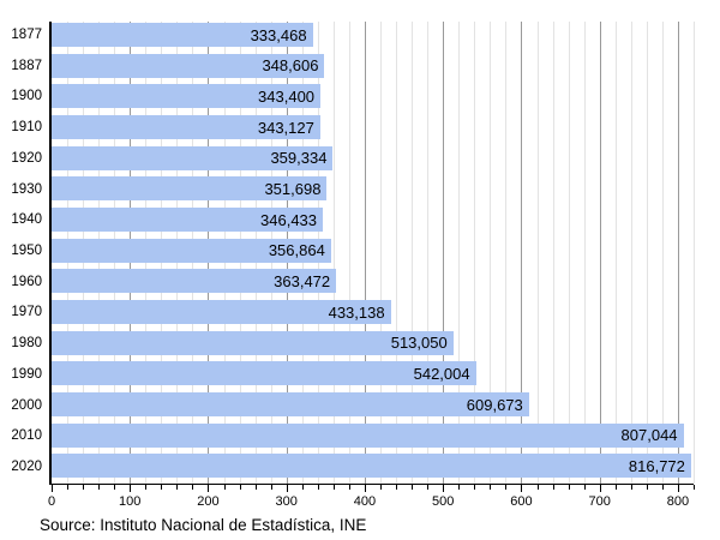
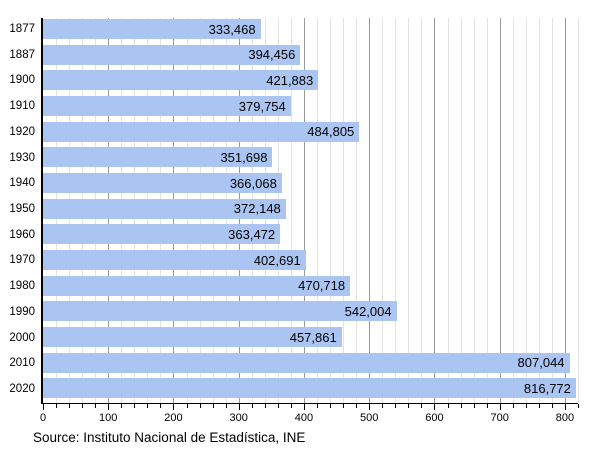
1887: 348,606 -> 394,456
1900: 343,400 -> 421,883
1910: 343,127 -> 379,754
1920: 359,334 -> 484,805
1940: 346,433 -> 366,068
1950: 356,864 -> 372,148
1970: 433,138 -> 402,691
1980: 513,050 -> 470,718
2000: 609,673 -> 457,861
